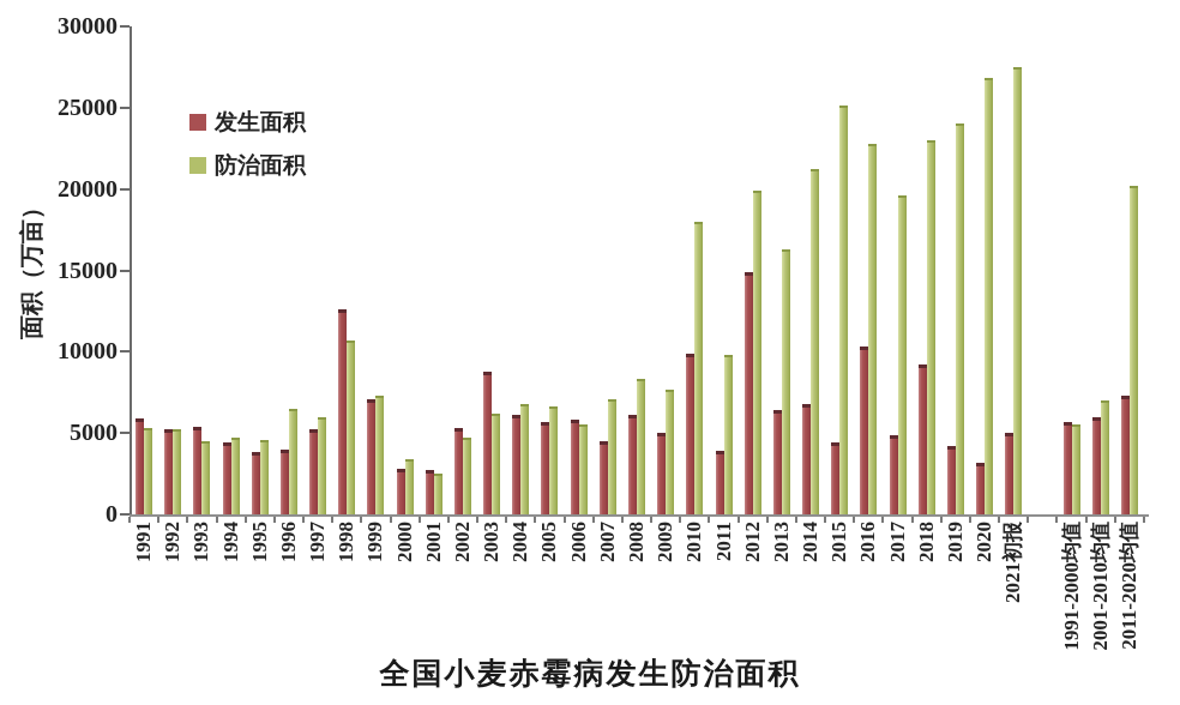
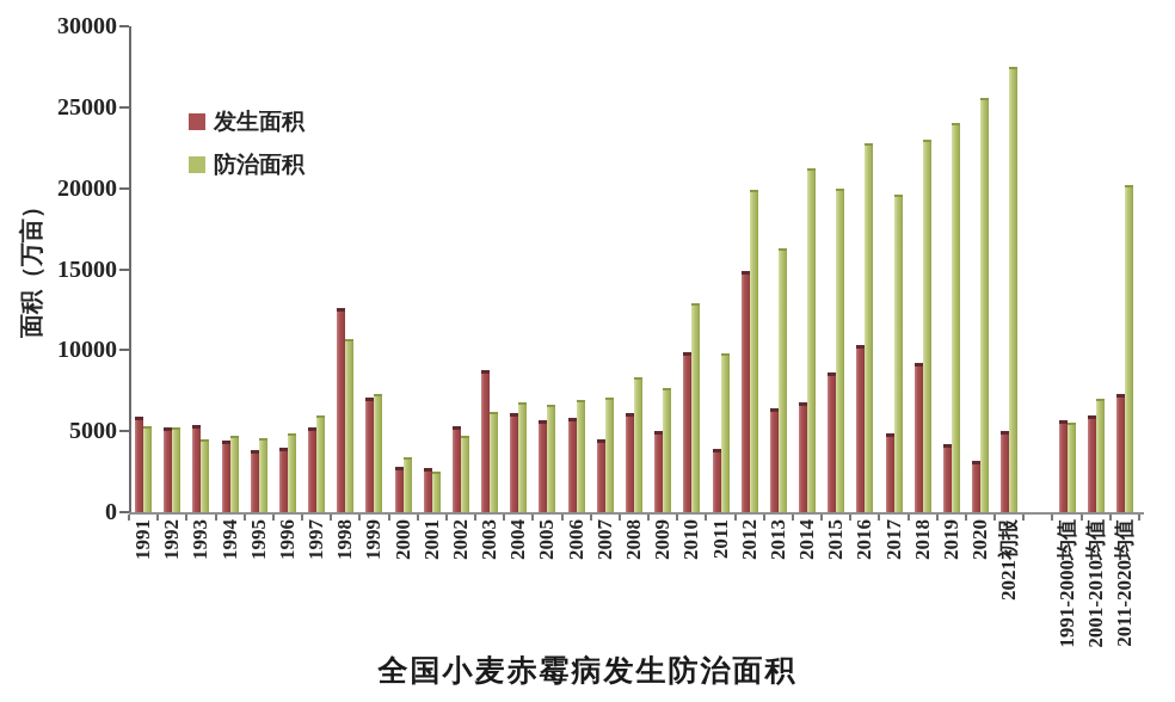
防治面积/1996: 6500 -> 4900
防治面积/2006: 5500 -> 6900
防治面积/2010: 18000 -> 12900
发生面积/2015: 4400 -> 8600
防治面积/2015: 25100 -> 20000
防治面积/2020: 26800 -> 25600
